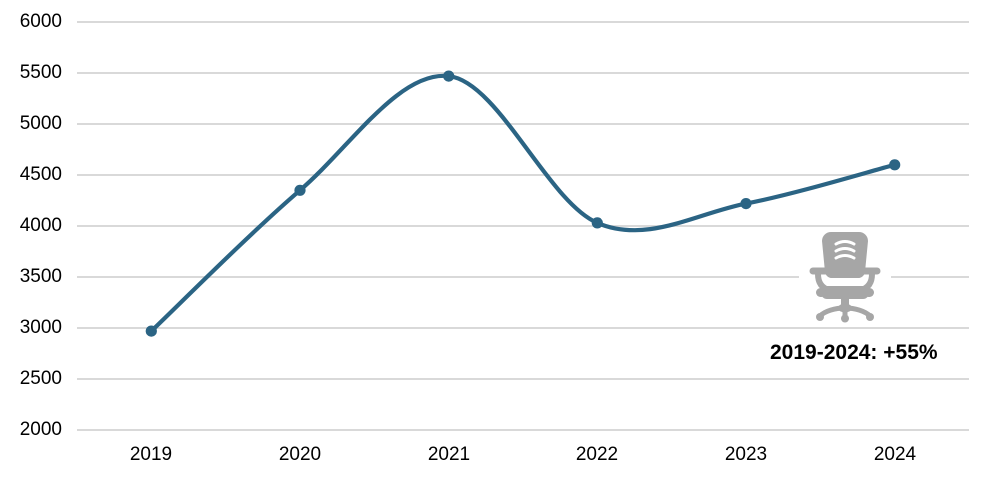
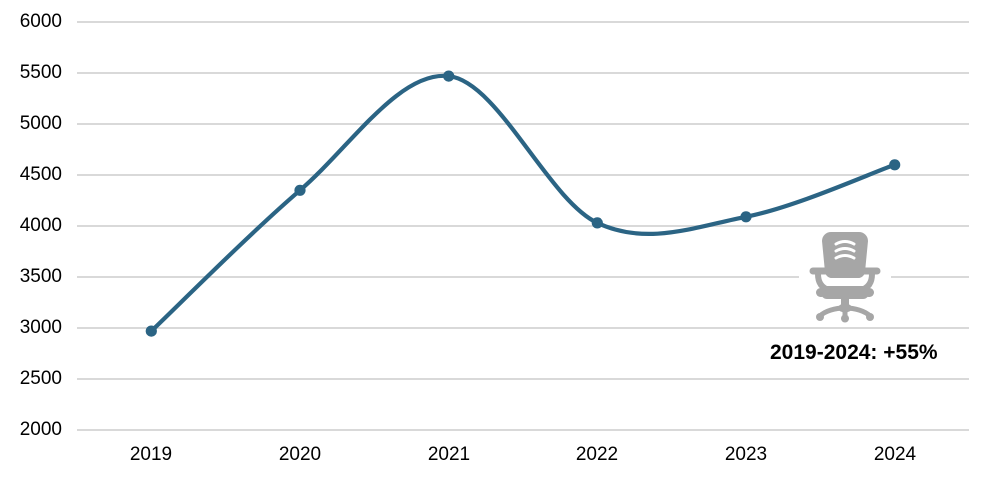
2023: 4220 -> 4090
